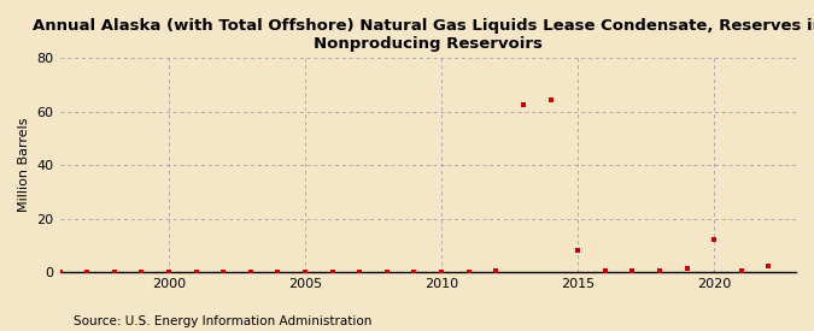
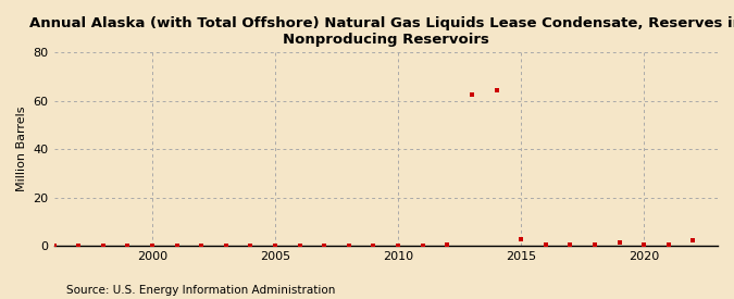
2015: 8.0 -> 2.5
2020: 12.0 -> 0.3
